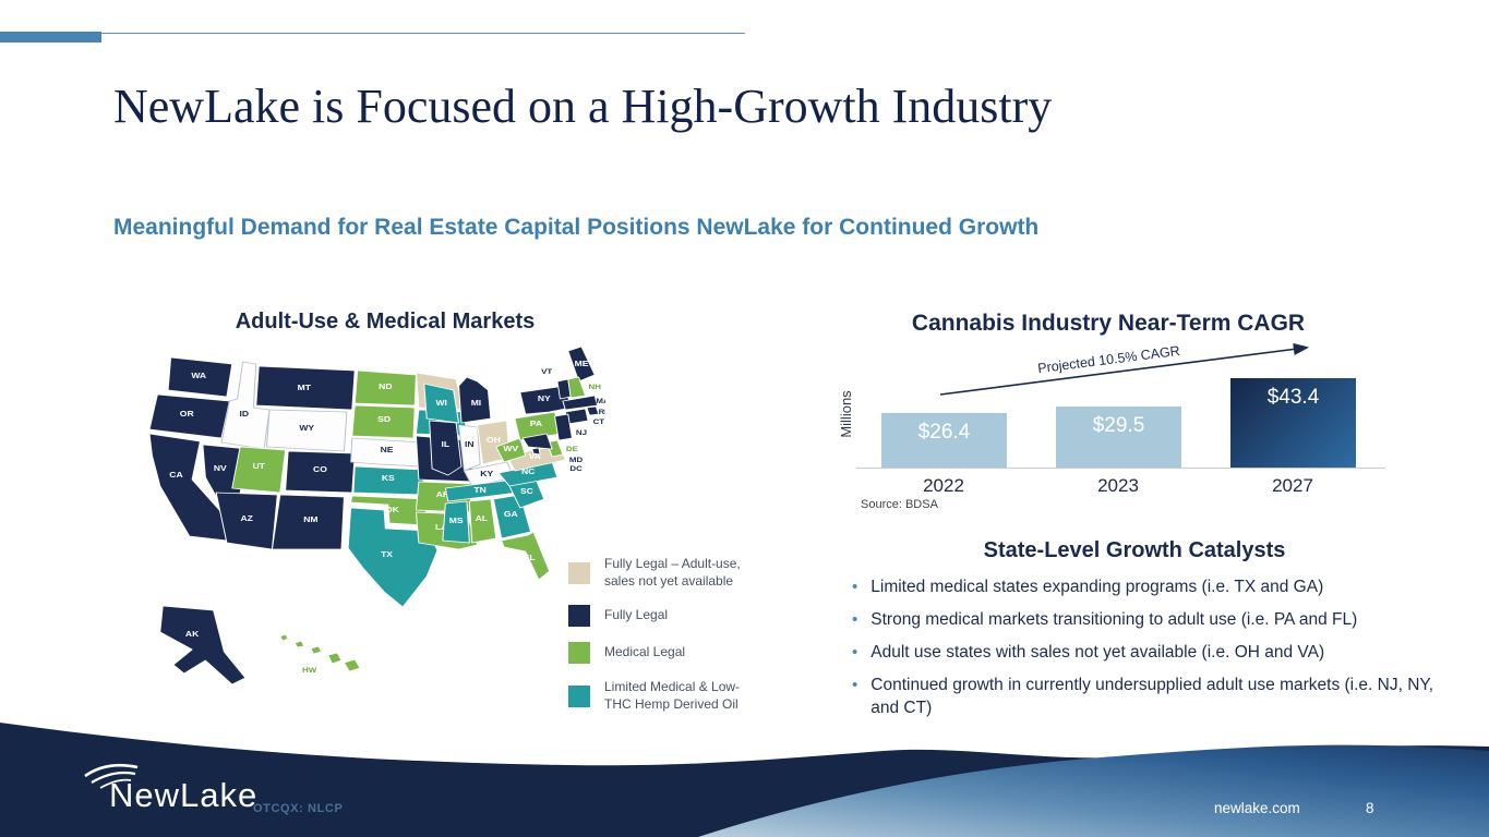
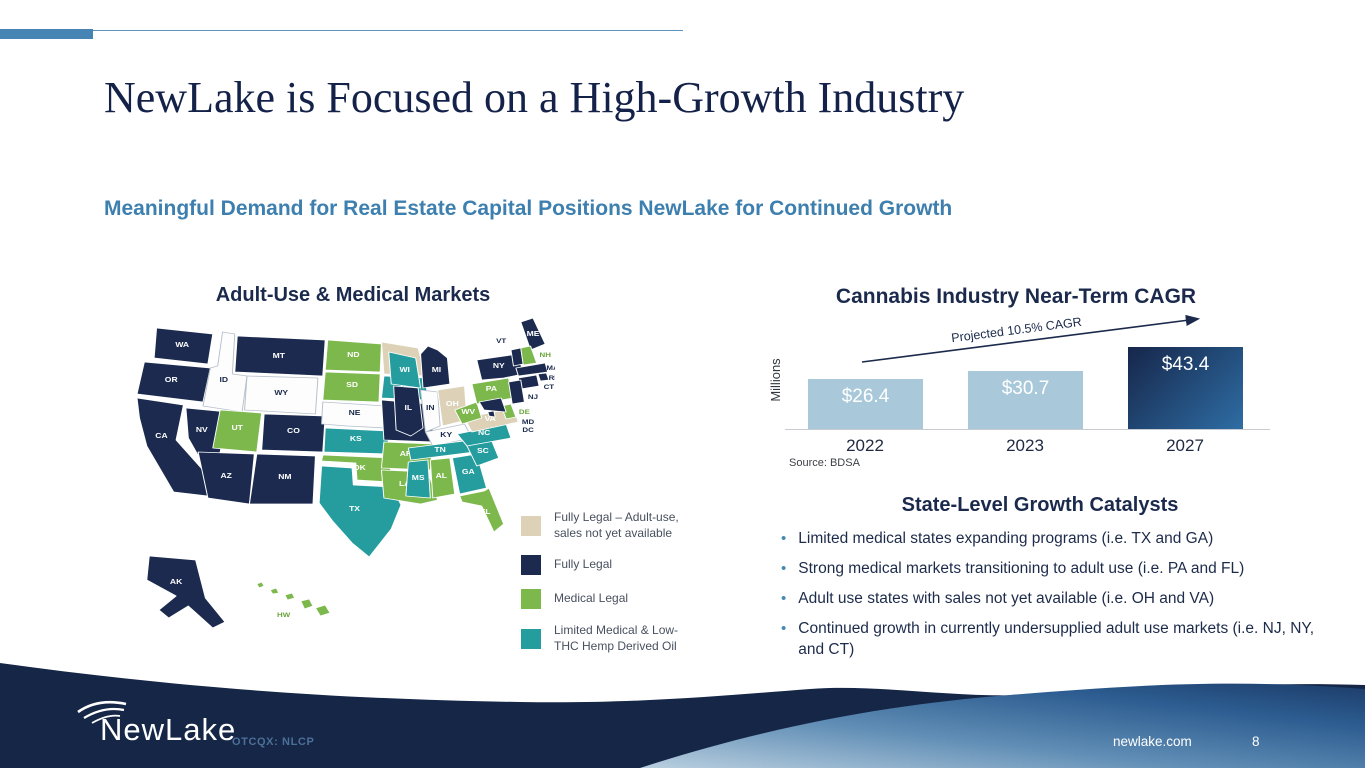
2023: $29.5 -> $30.7
